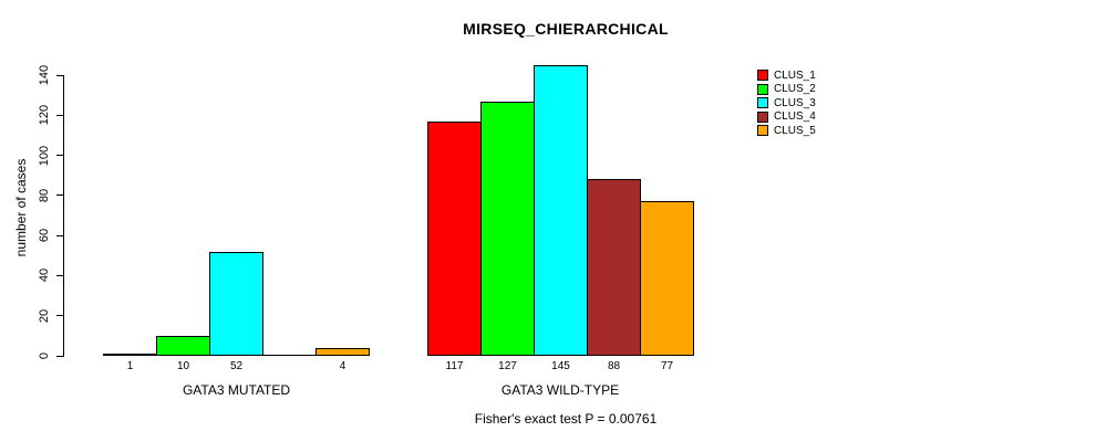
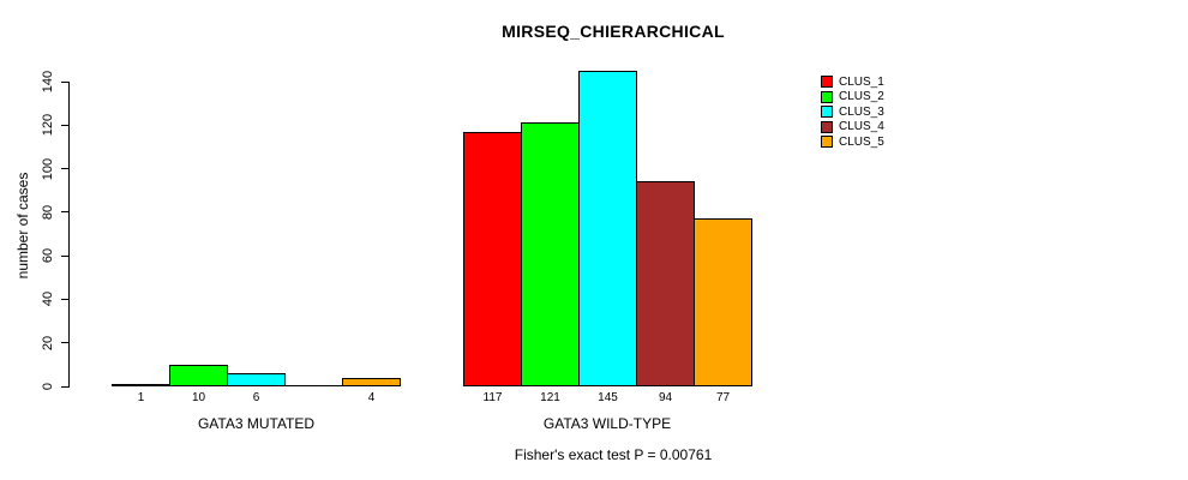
CLUS_3/GATA3 MUTATED: 52 -> 6
CLUS_2/GATA3 WILD-TYPE: 127 -> 121
CLUS_4/GATA3 WILD-TYPE: 88 -> 94
